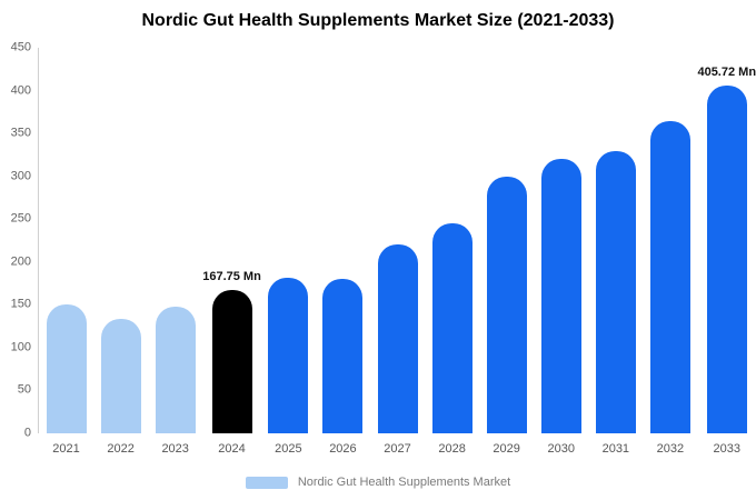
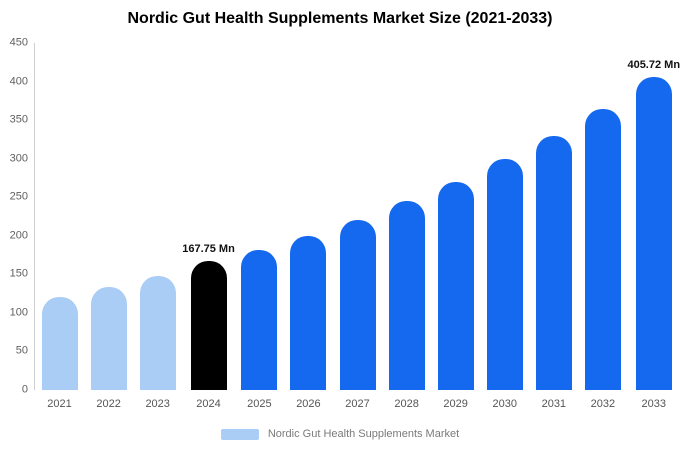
2021: 150 -> 120
2026: 180 -> 200
2029: 300 -> 270
2030: 320 -> 300
